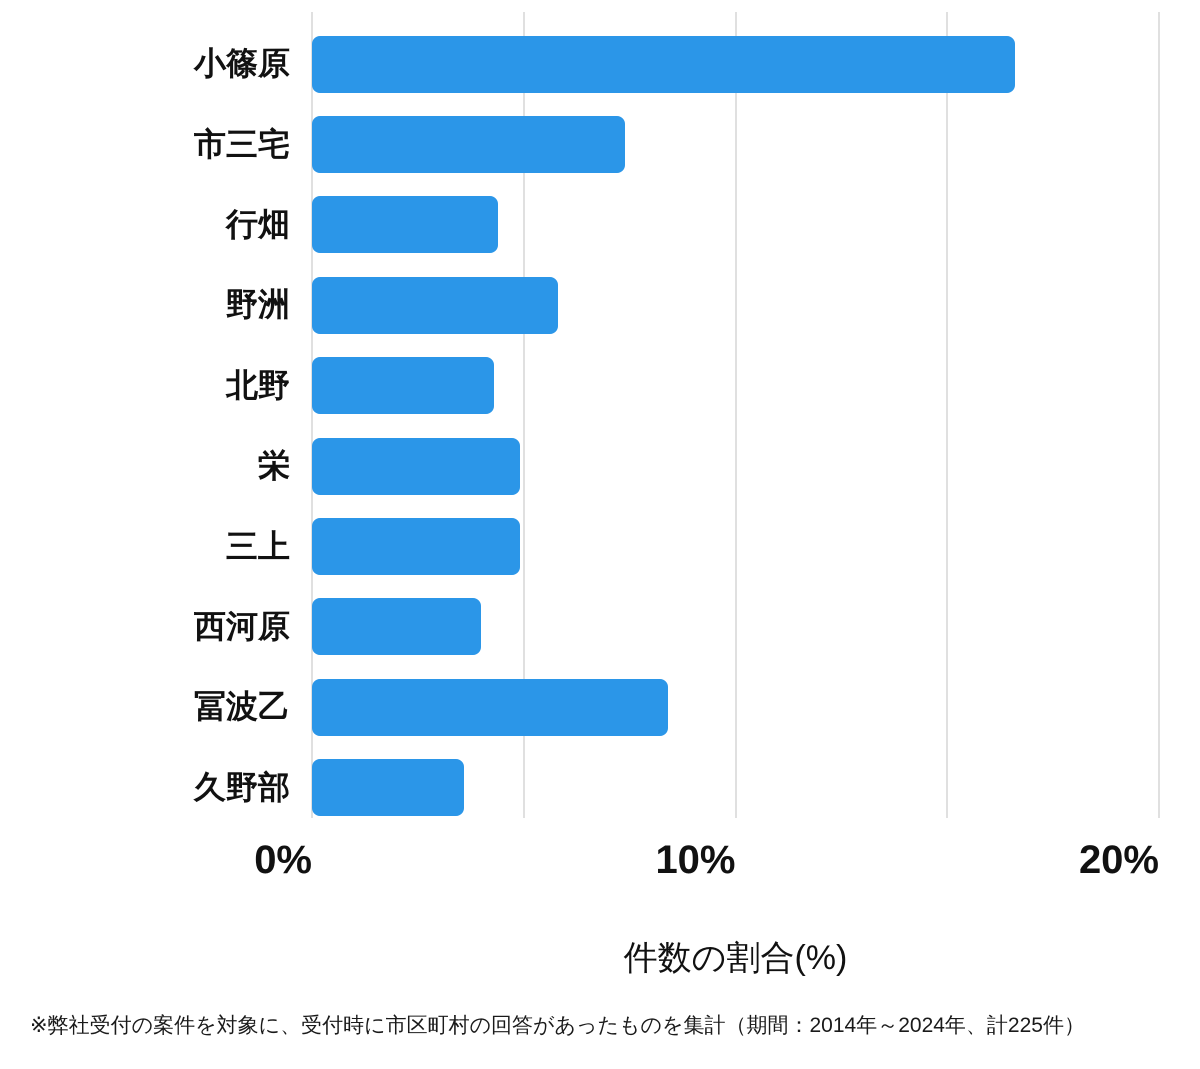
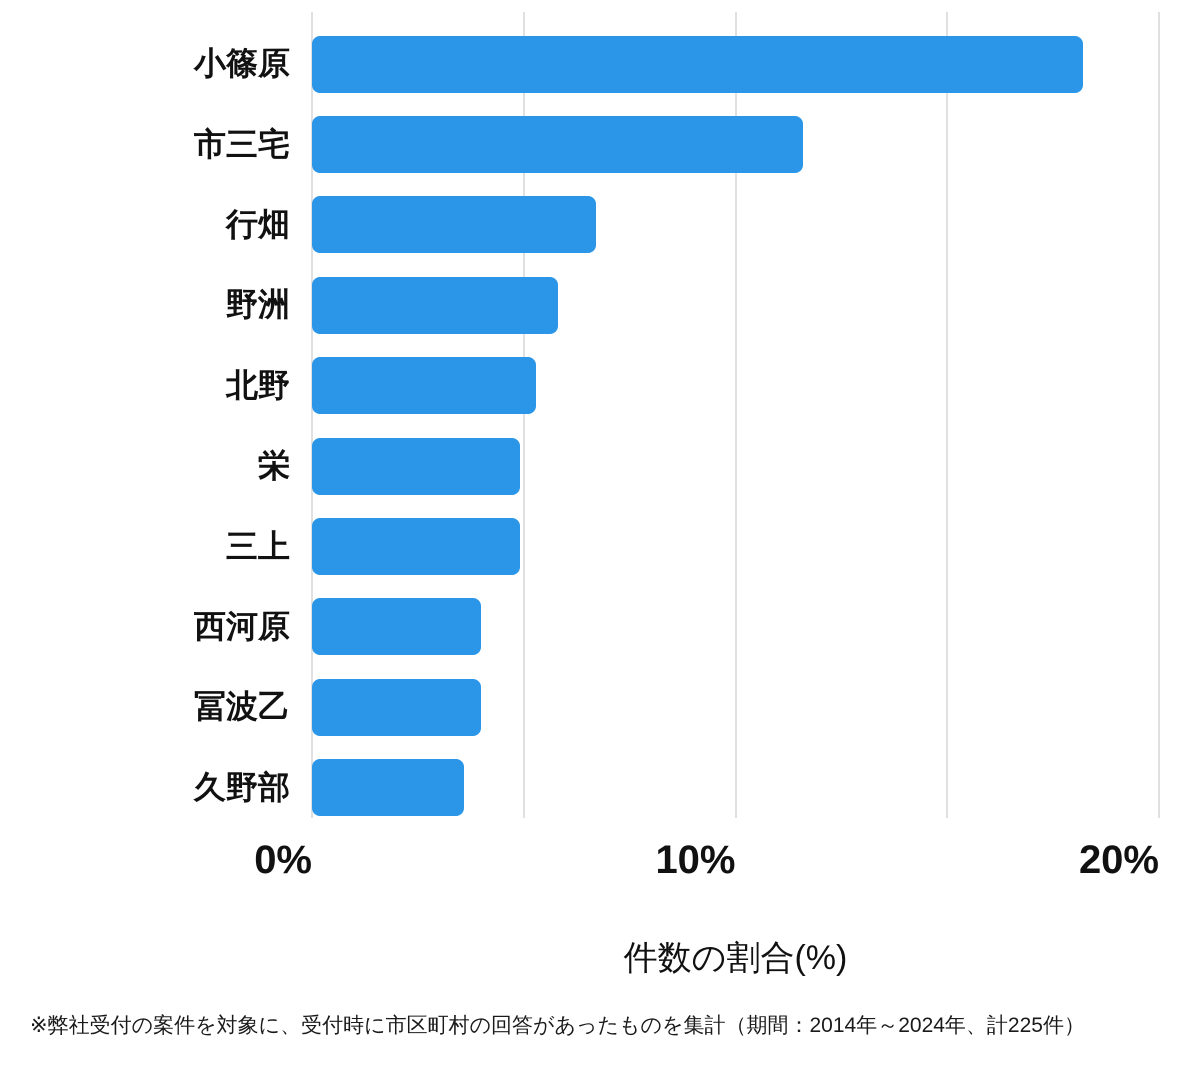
小篠原: 16.6% -> 18.2%
市三宅: 7.4% -> 11.6%
行畑: 4.4% -> 6.7%
北野: 4.3% -> 5.3%
冨波乙: 8.4% -> 4.0%
